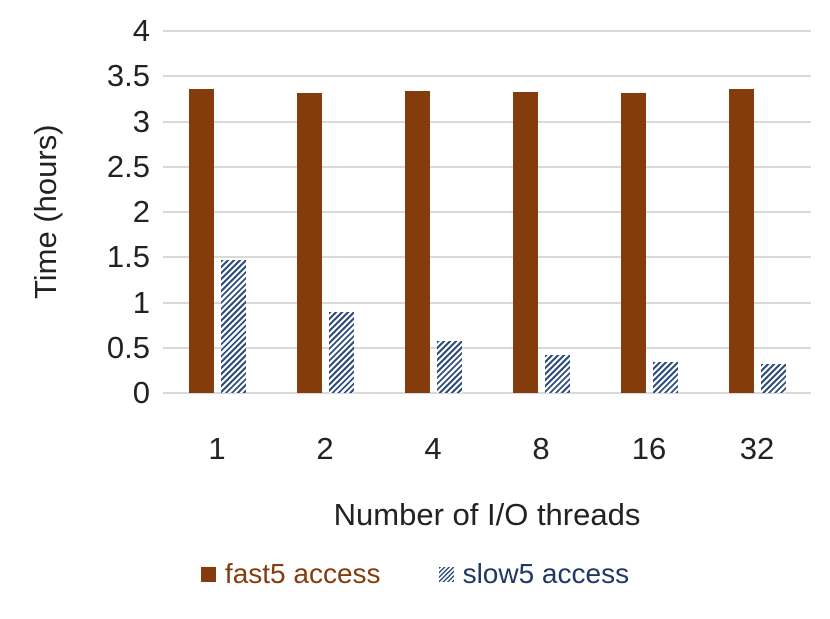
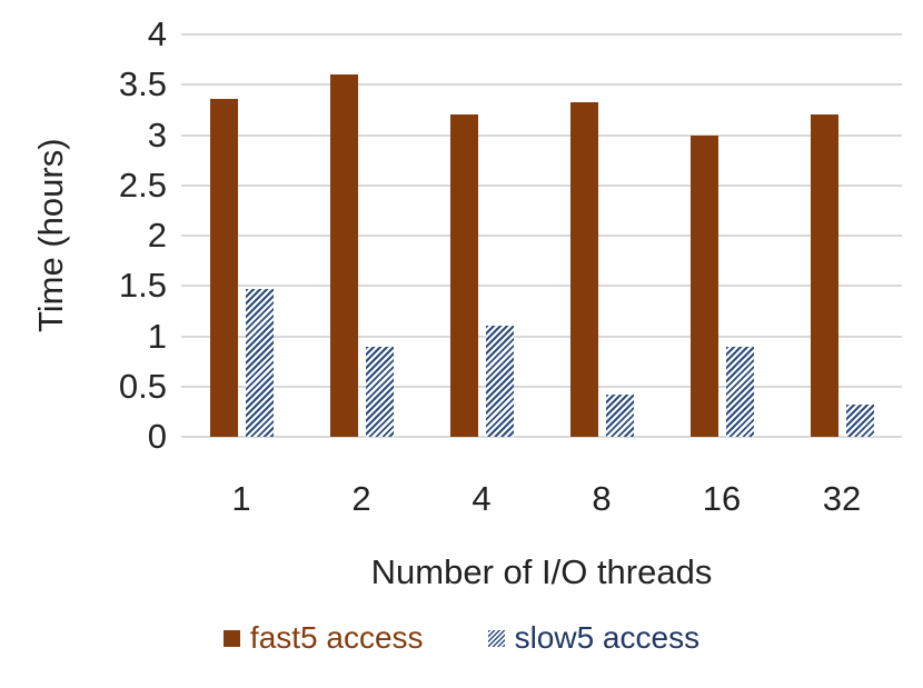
fast5 access/2: 3.3 -> 3.6
fast5 access/4: 3.3 -> 3.2
slow5 access/4: 0.6 -> 1.1
fast5 access/16: 3.3 -> 3.0
slow5 access/16: 0.3 -> 0.9
fast5 access/32: 3.4 -> 3.2
